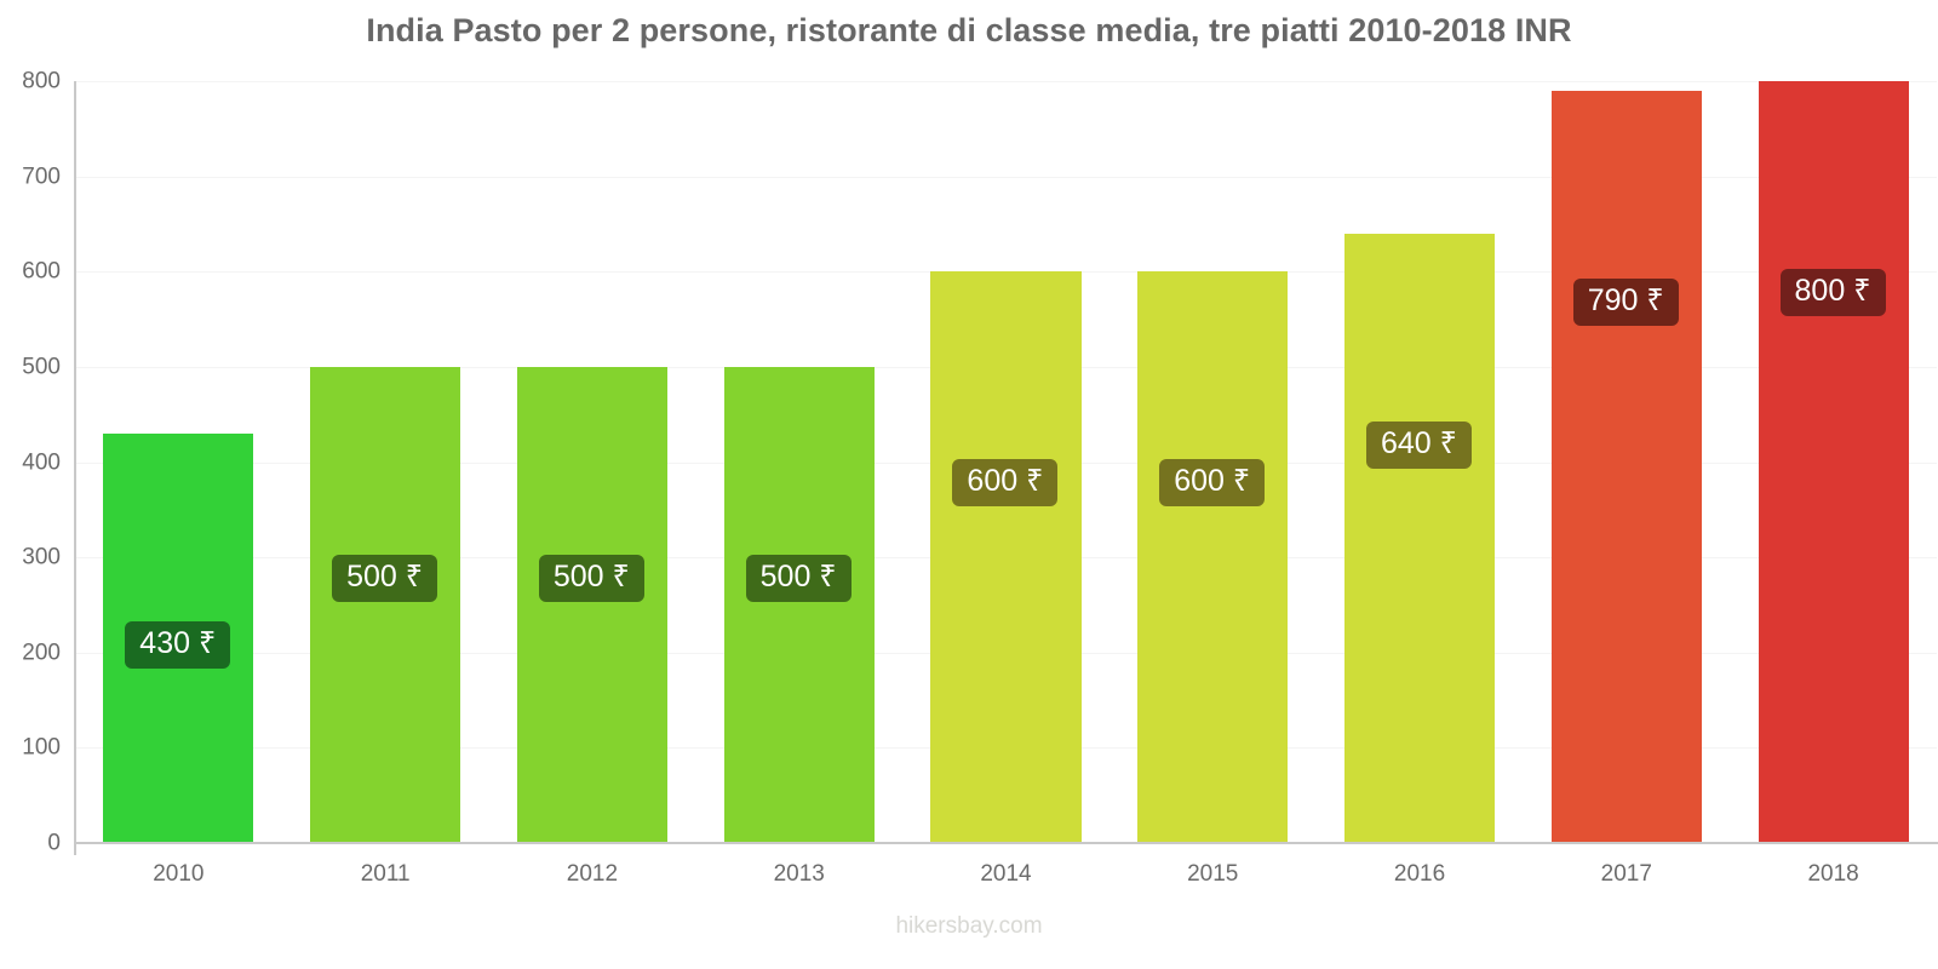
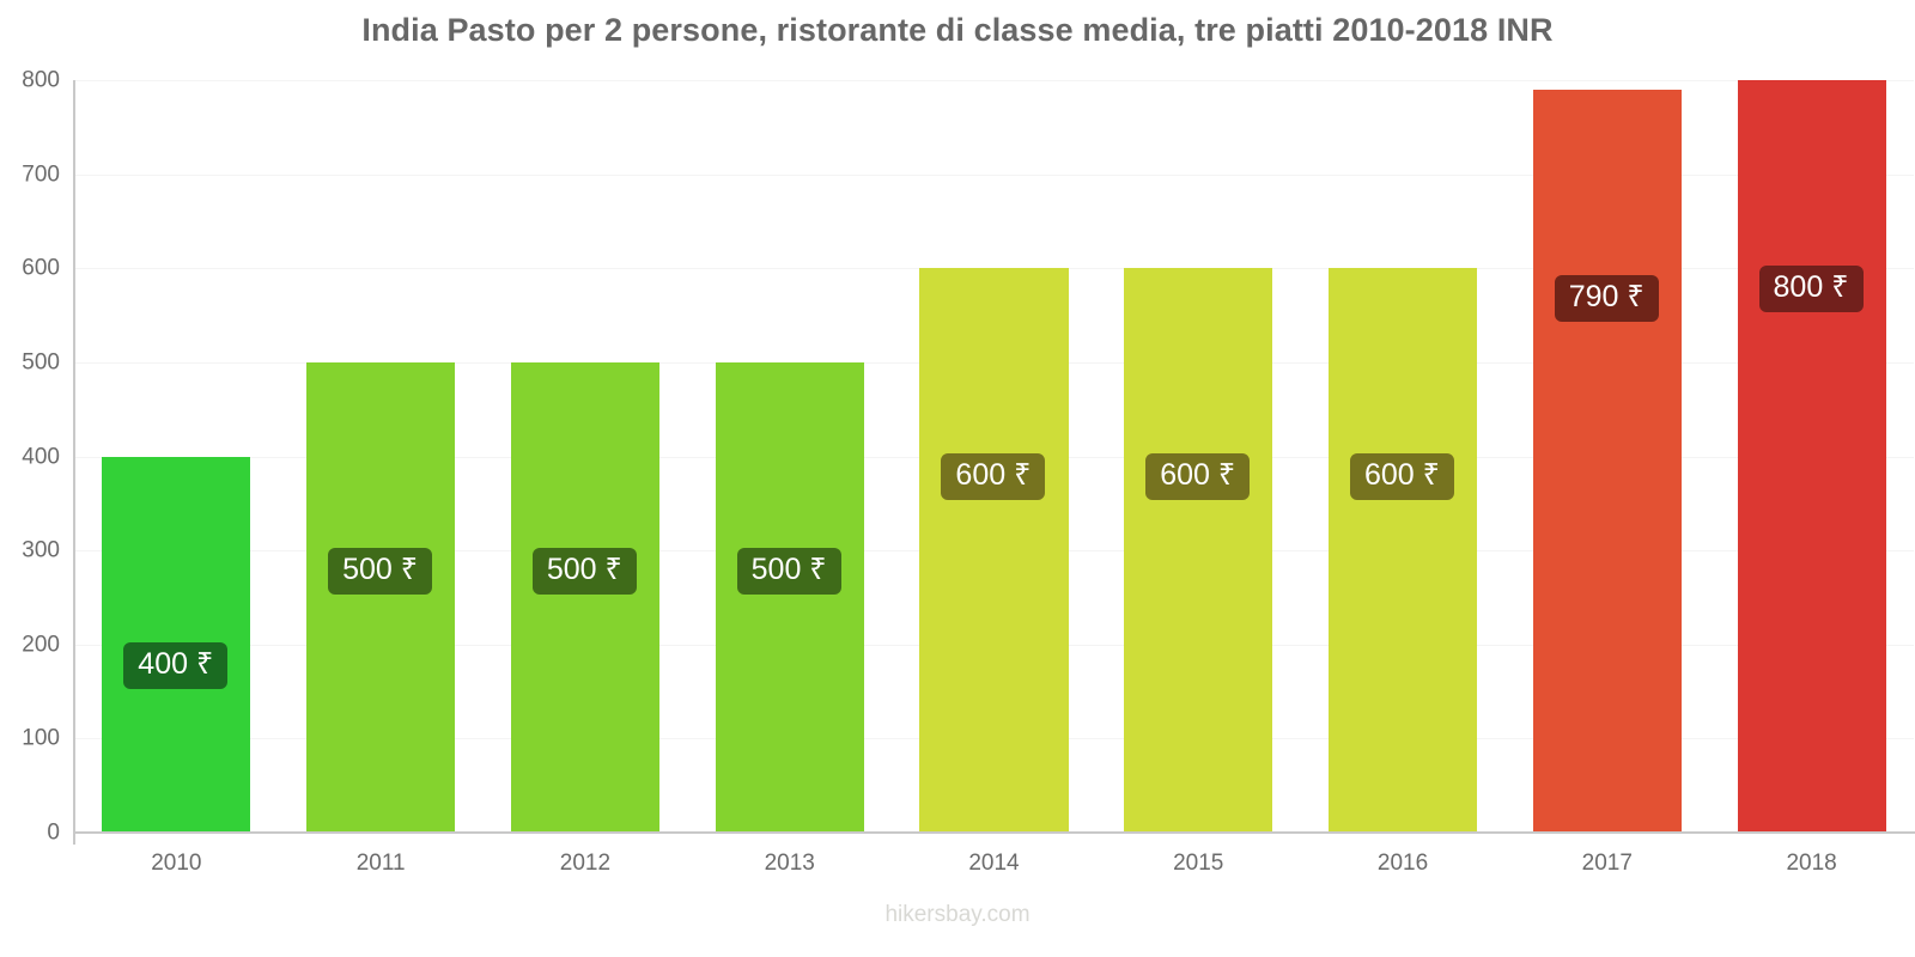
2010: 430 -> 400
2016: 640 -> 600
